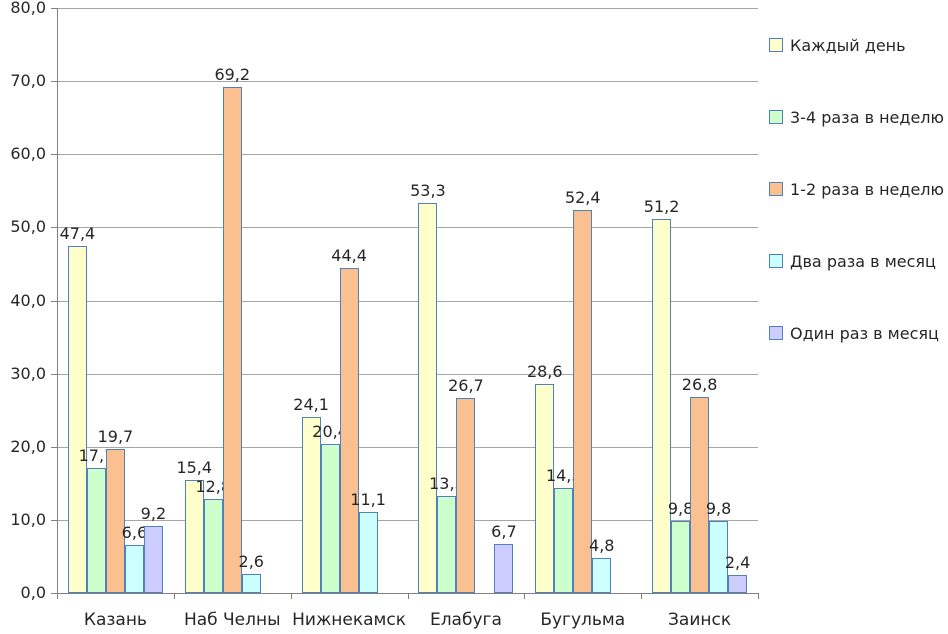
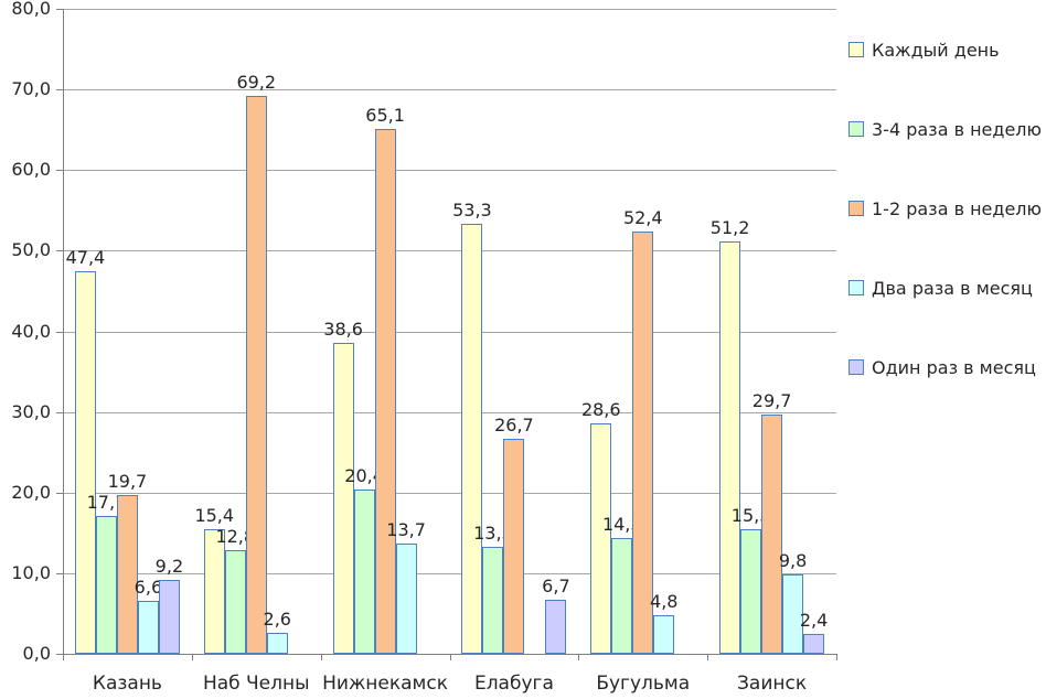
Каждый день/Нижнекамск: 24,1 -> 38,6
1-2 раза в неделю/Нижнекамск: 44,4 -> 65,1
Два раза в месяц/Нижнекамск: 11,1 -> 13,7
3-4 раза в неделю/Заинск: 9,8 -> 15,5
1-2 раза в неделю/Заинск: 26,8 -> 29,7
